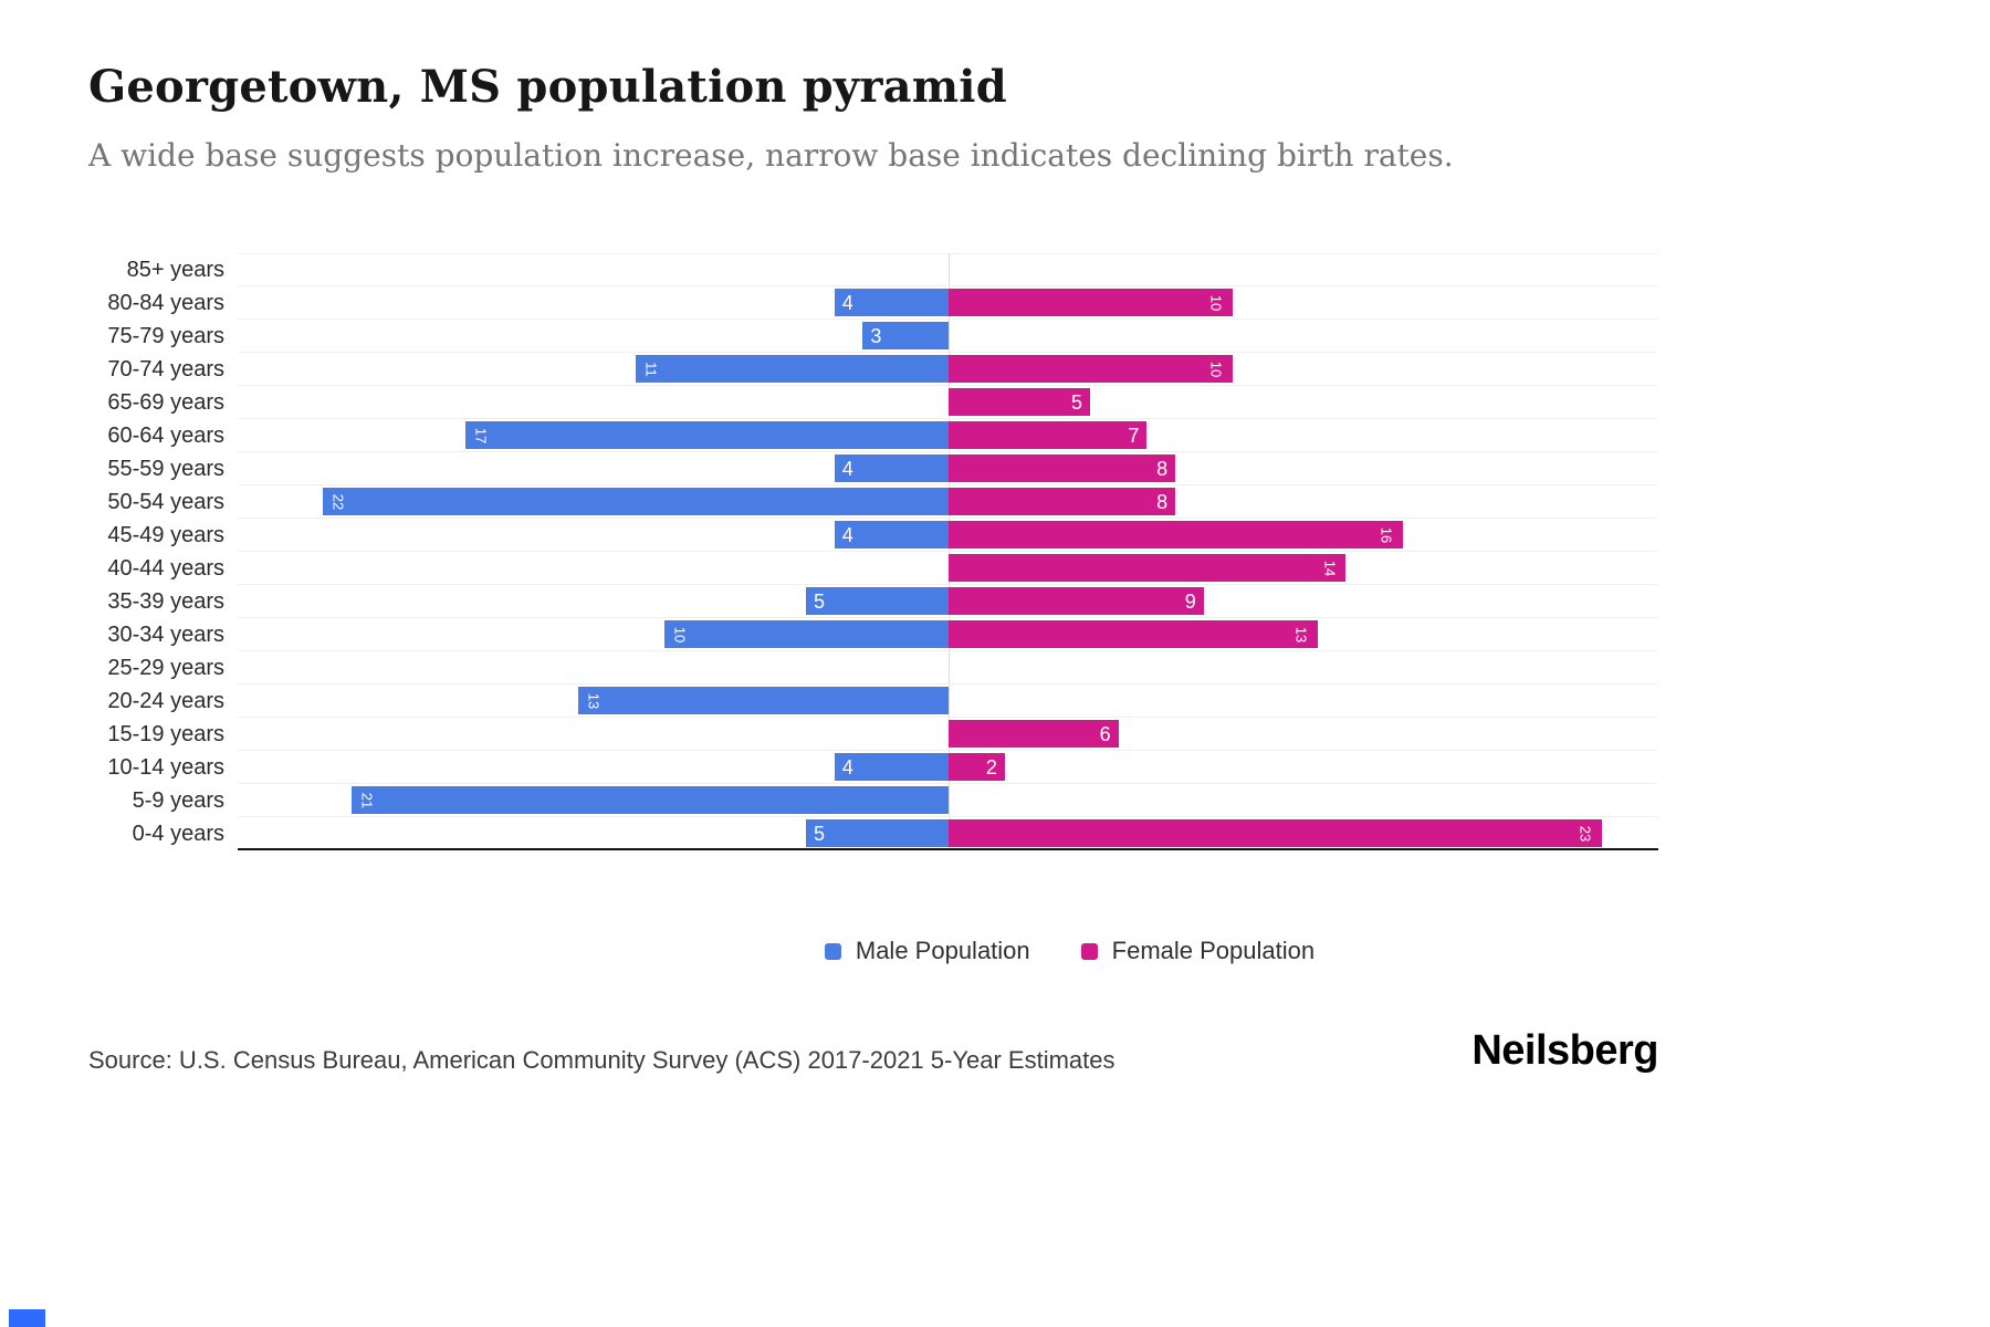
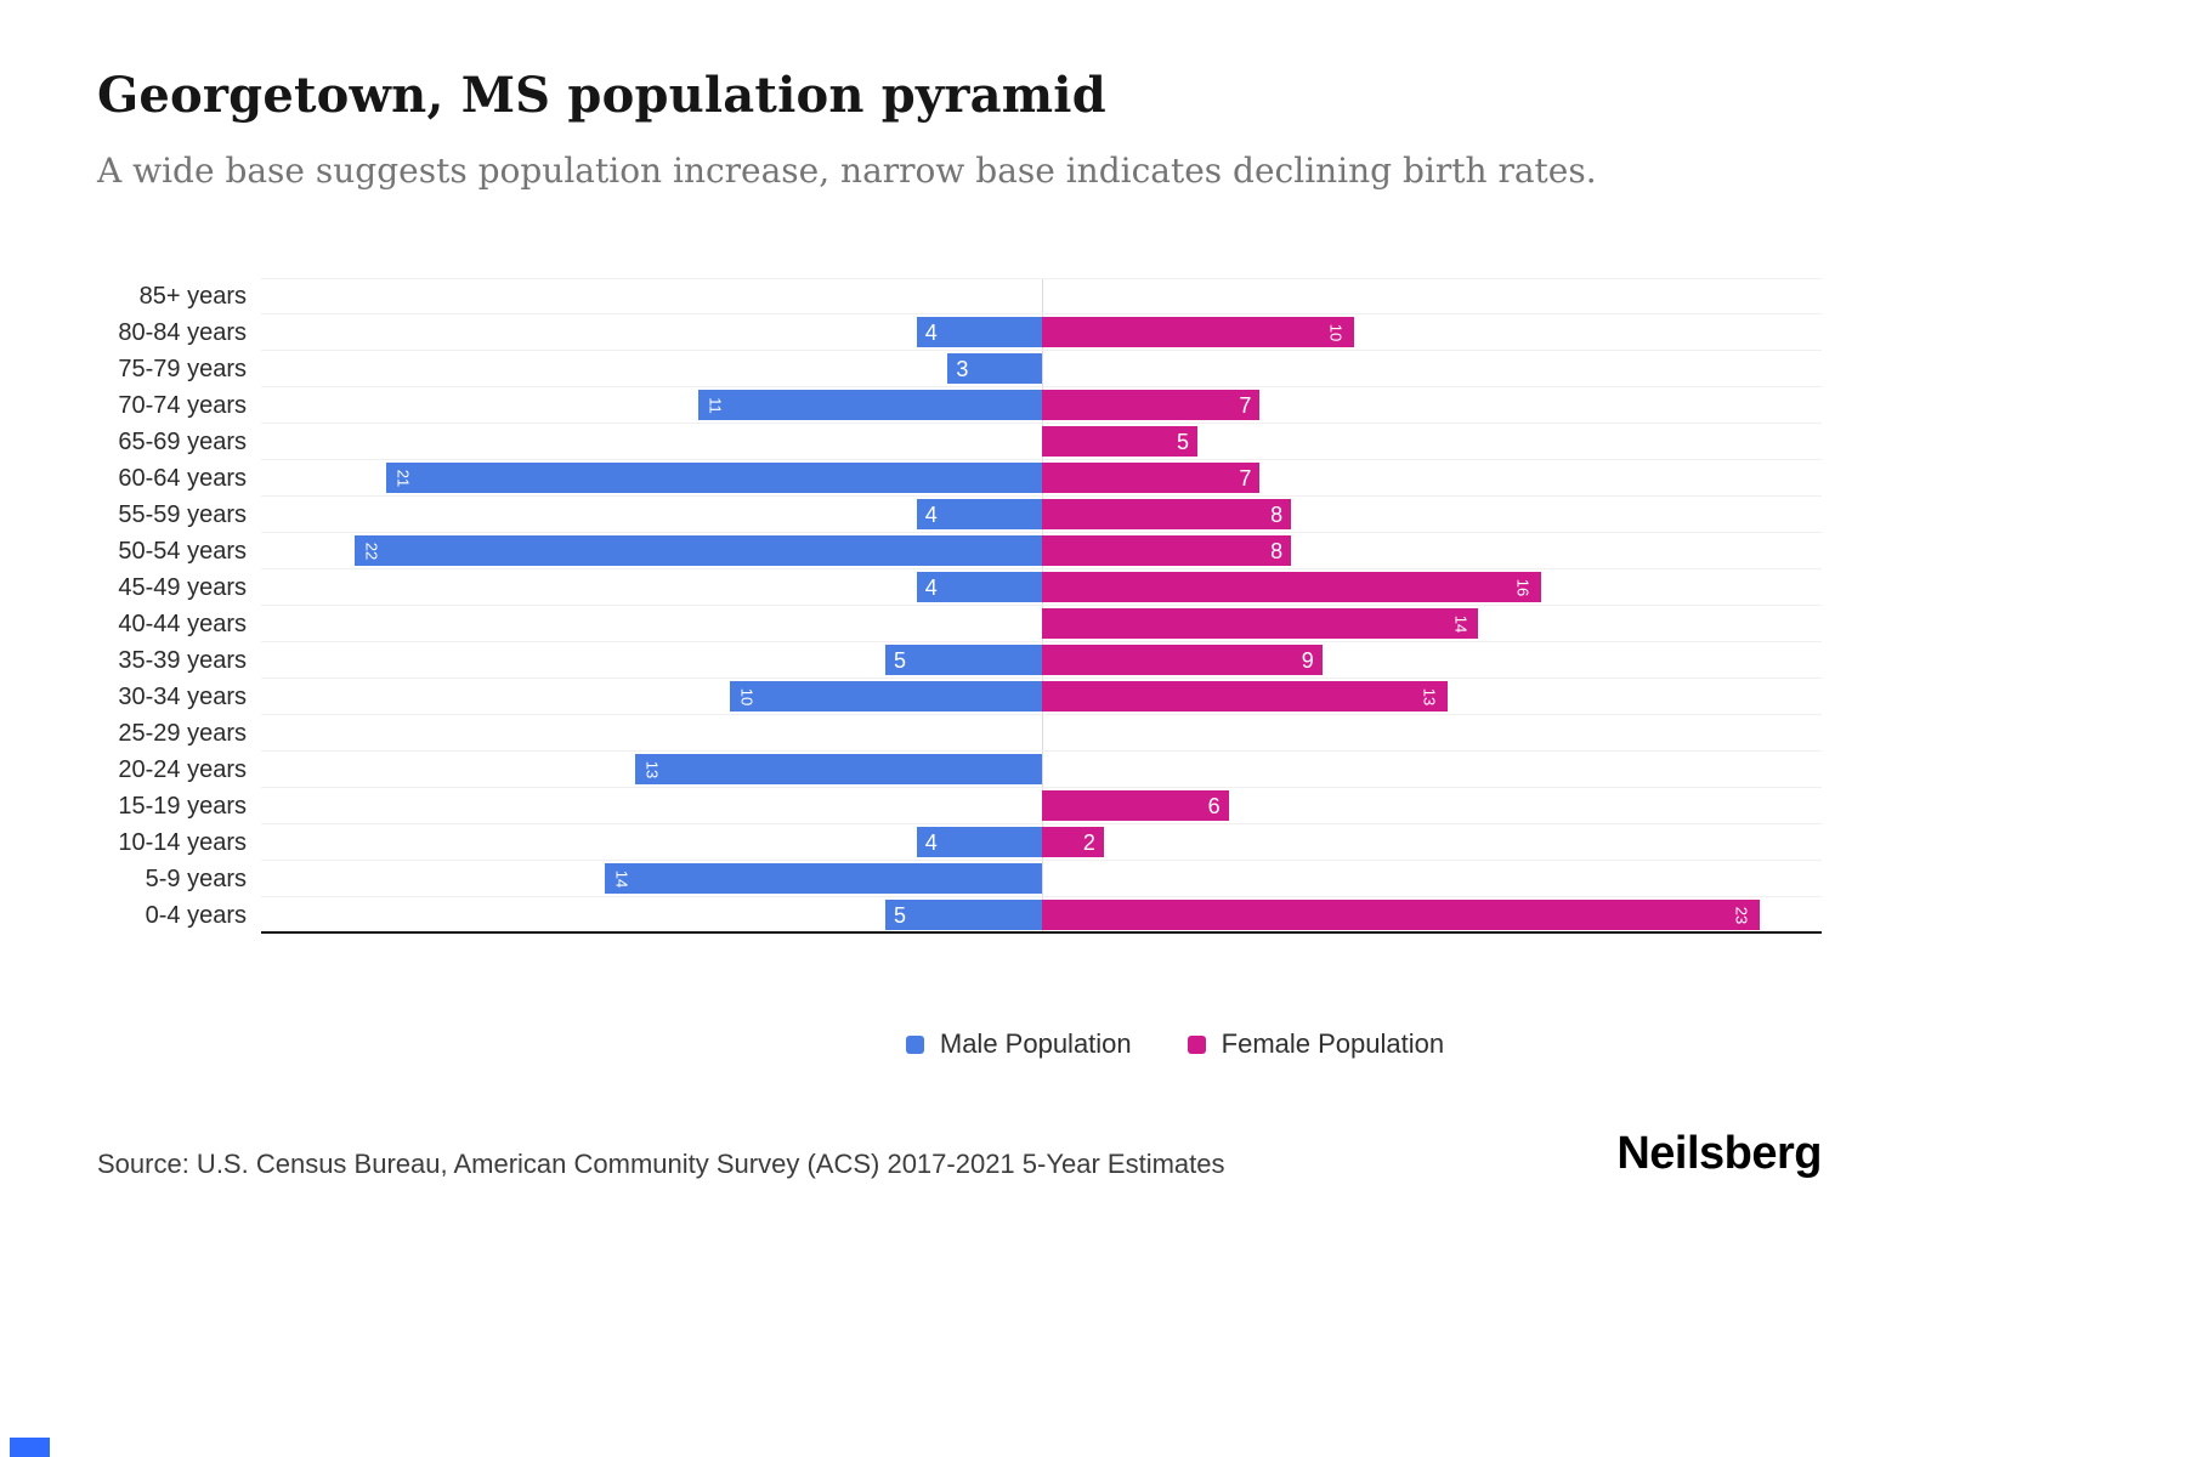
Female Population/70-74 years: 10 -> 7
Male Population/60-64 years: 17 -> 21
Male Population/5-9 years: 21 -> 14
